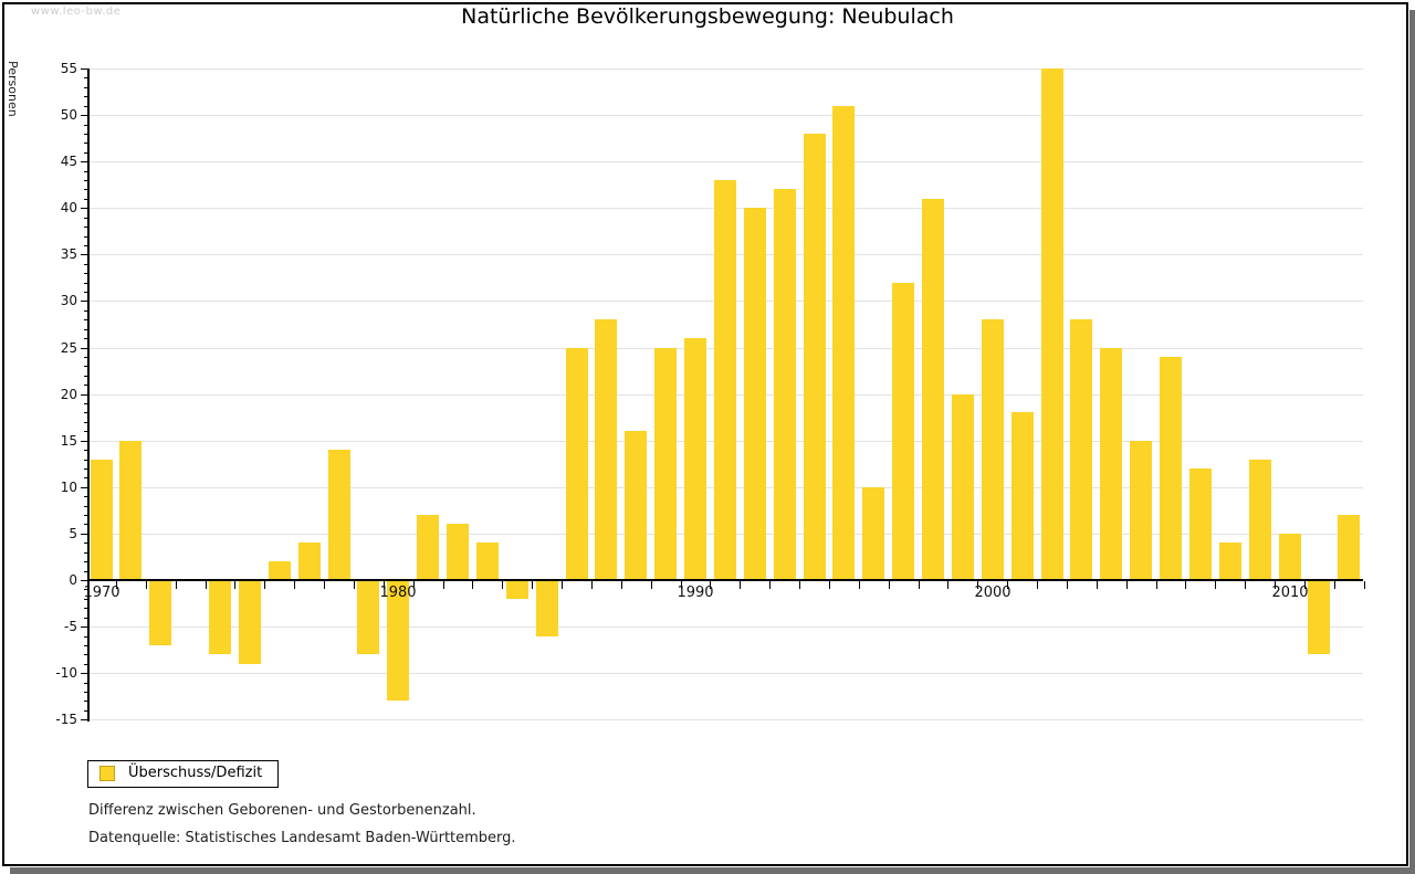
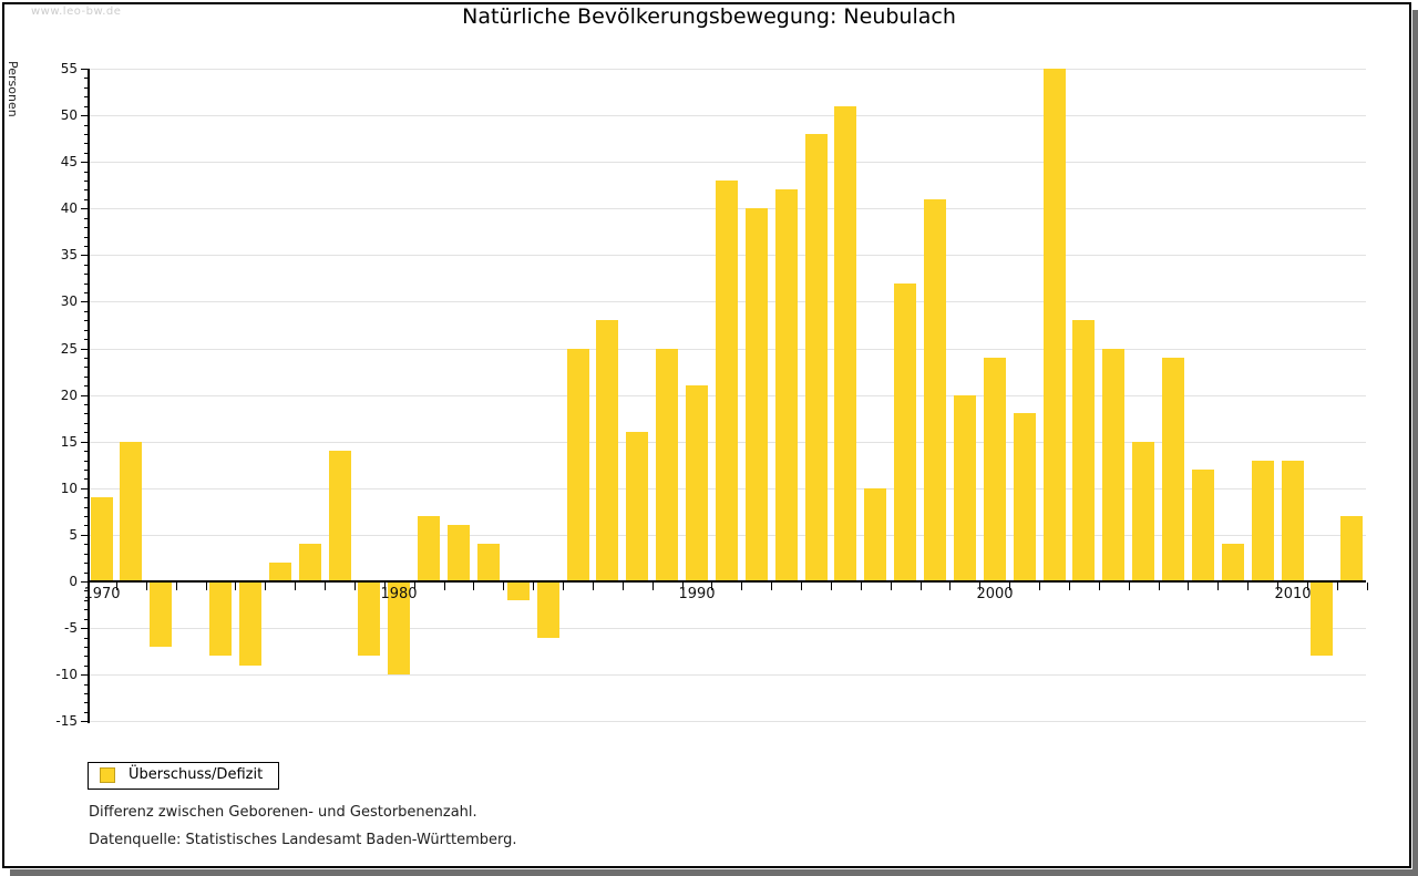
1970: 13 -> 9
1980: -13 -> -10
1990: 26 -> 21
2000: 28 -> 24
2010: 5 -> 13
